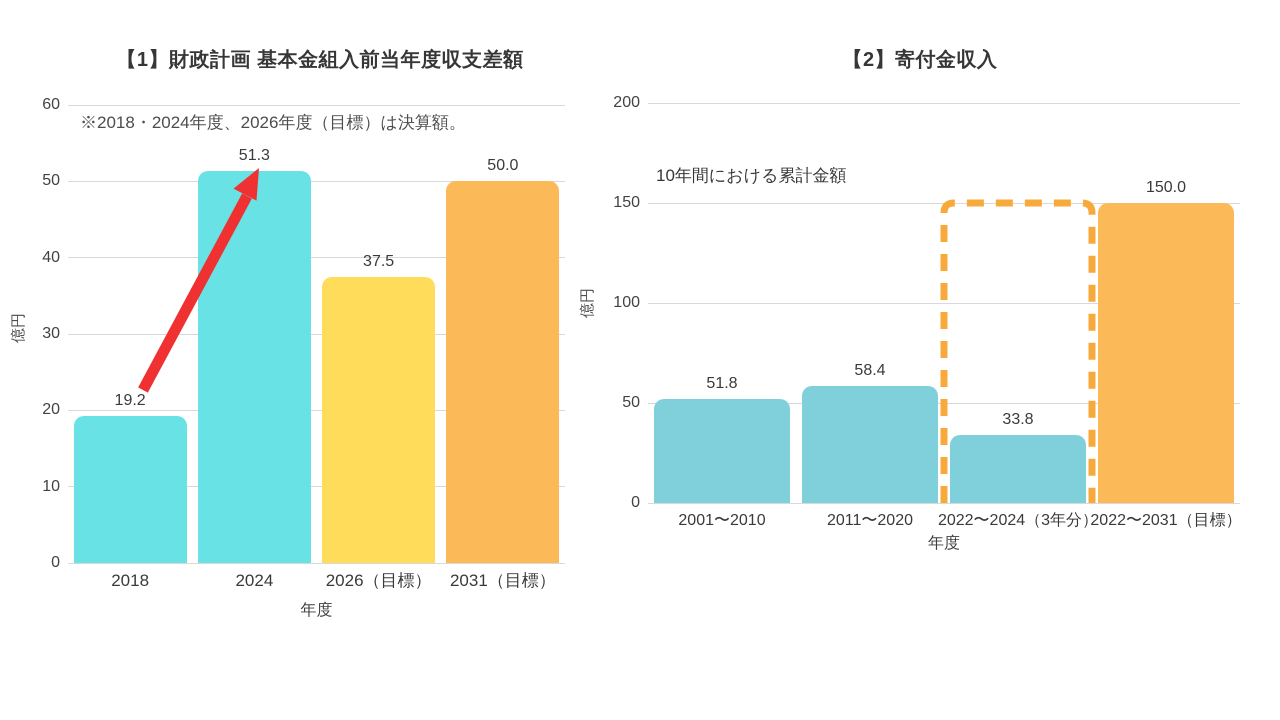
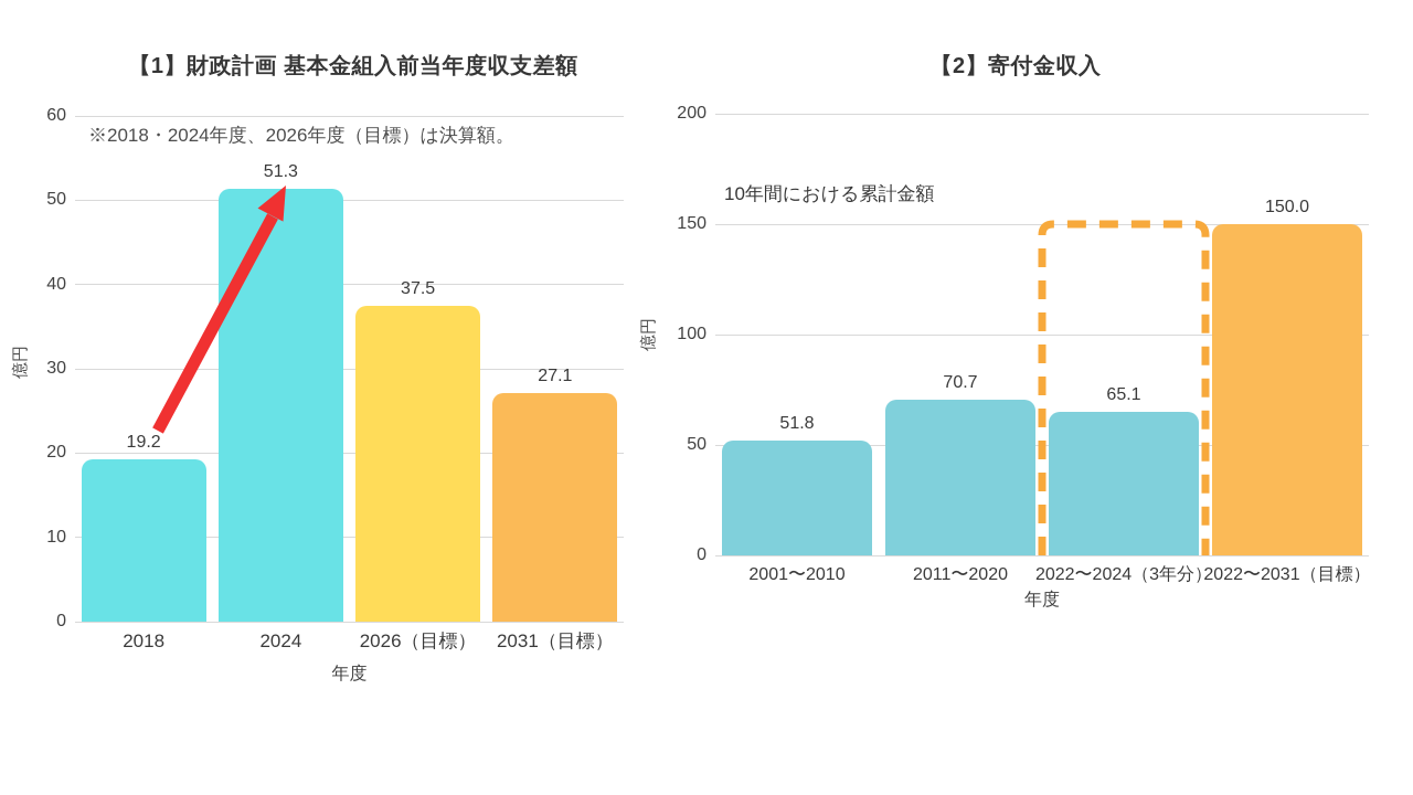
【1】財政計画 基本金組入前当年度収支差額/2031（目標）: 50.0 -> 27.1
【2】寄付金収入/2011〜2020: 58.4 -> 70.7
【2】寄付金収入/2022〜2024（3年分）: 33.8 -> 65.1
